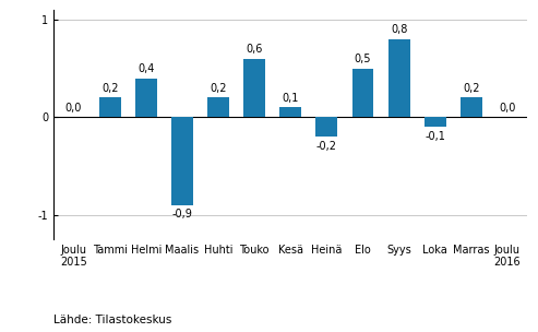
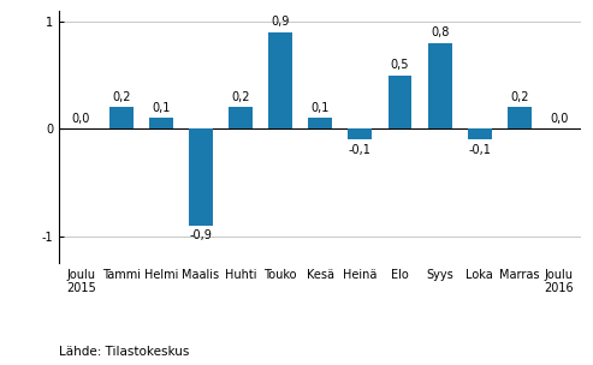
Helmi: 0,4 -> 0,1
Touko: 0,6 -> 0,9
Heinä: -0,2 -> -0,1
